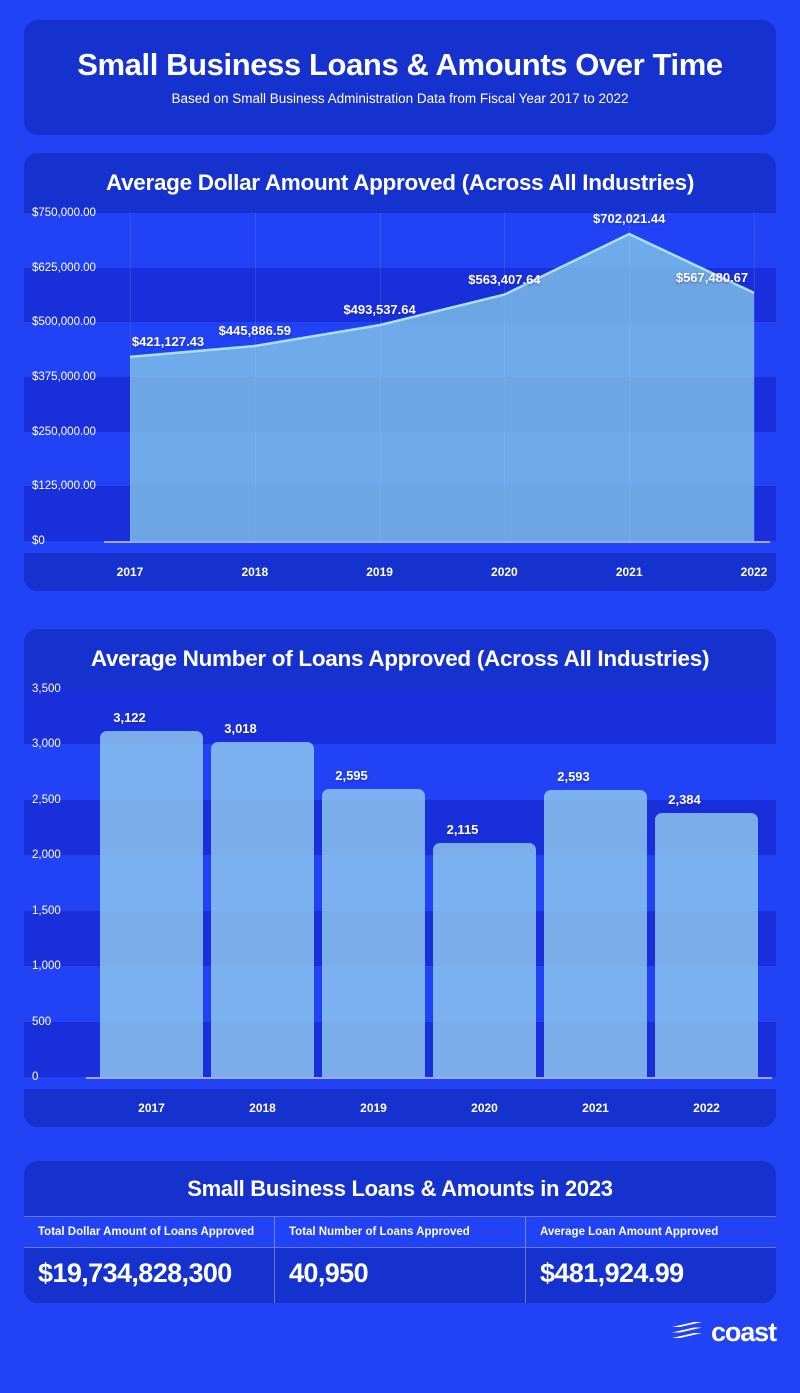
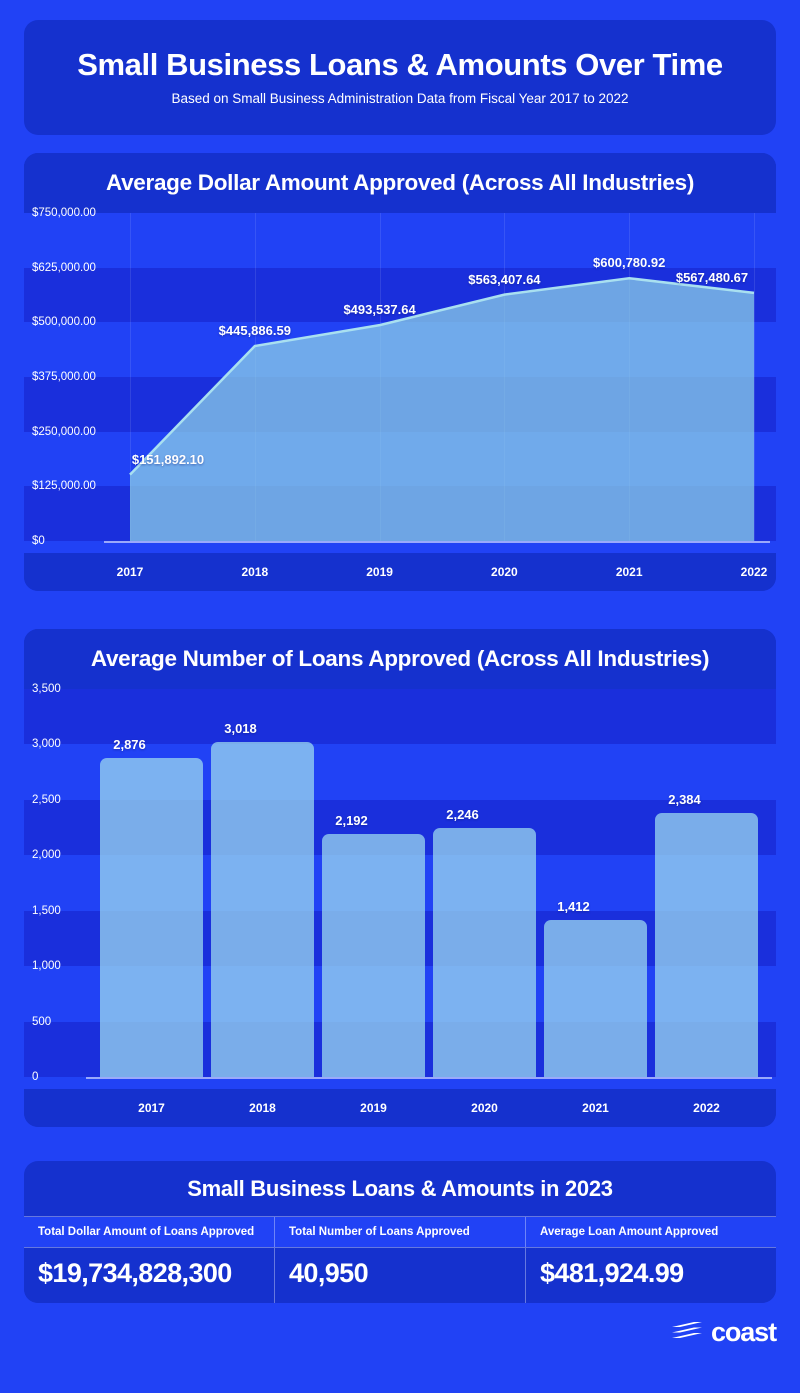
Average Dollar Amount Approved (Across All Industries)/2017: $421,127.43 -> $151,892.10
Average Dollar Amount Approved (Across All Industries)/2021: $702,021.44 -> $600,780.92
Average Number of Loans Approved (Across All Industries)/2017: 3,122 -> 2,876
Average Number of Loans Approved (Across All Industries)/2019: 2,595 -> 2,192
Average Number of Loans Approved (Across All Industries)/2020: 2,115 -> 2,246
Average Number of Loans Approved (Across All Industries)/2021: 2,593 -> 1,412
